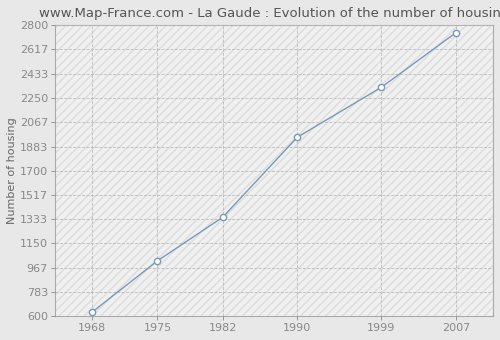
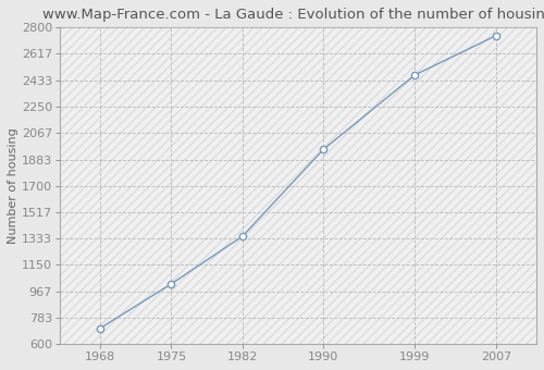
1968: 630 -> 710
1999: 2330 -> 2470
